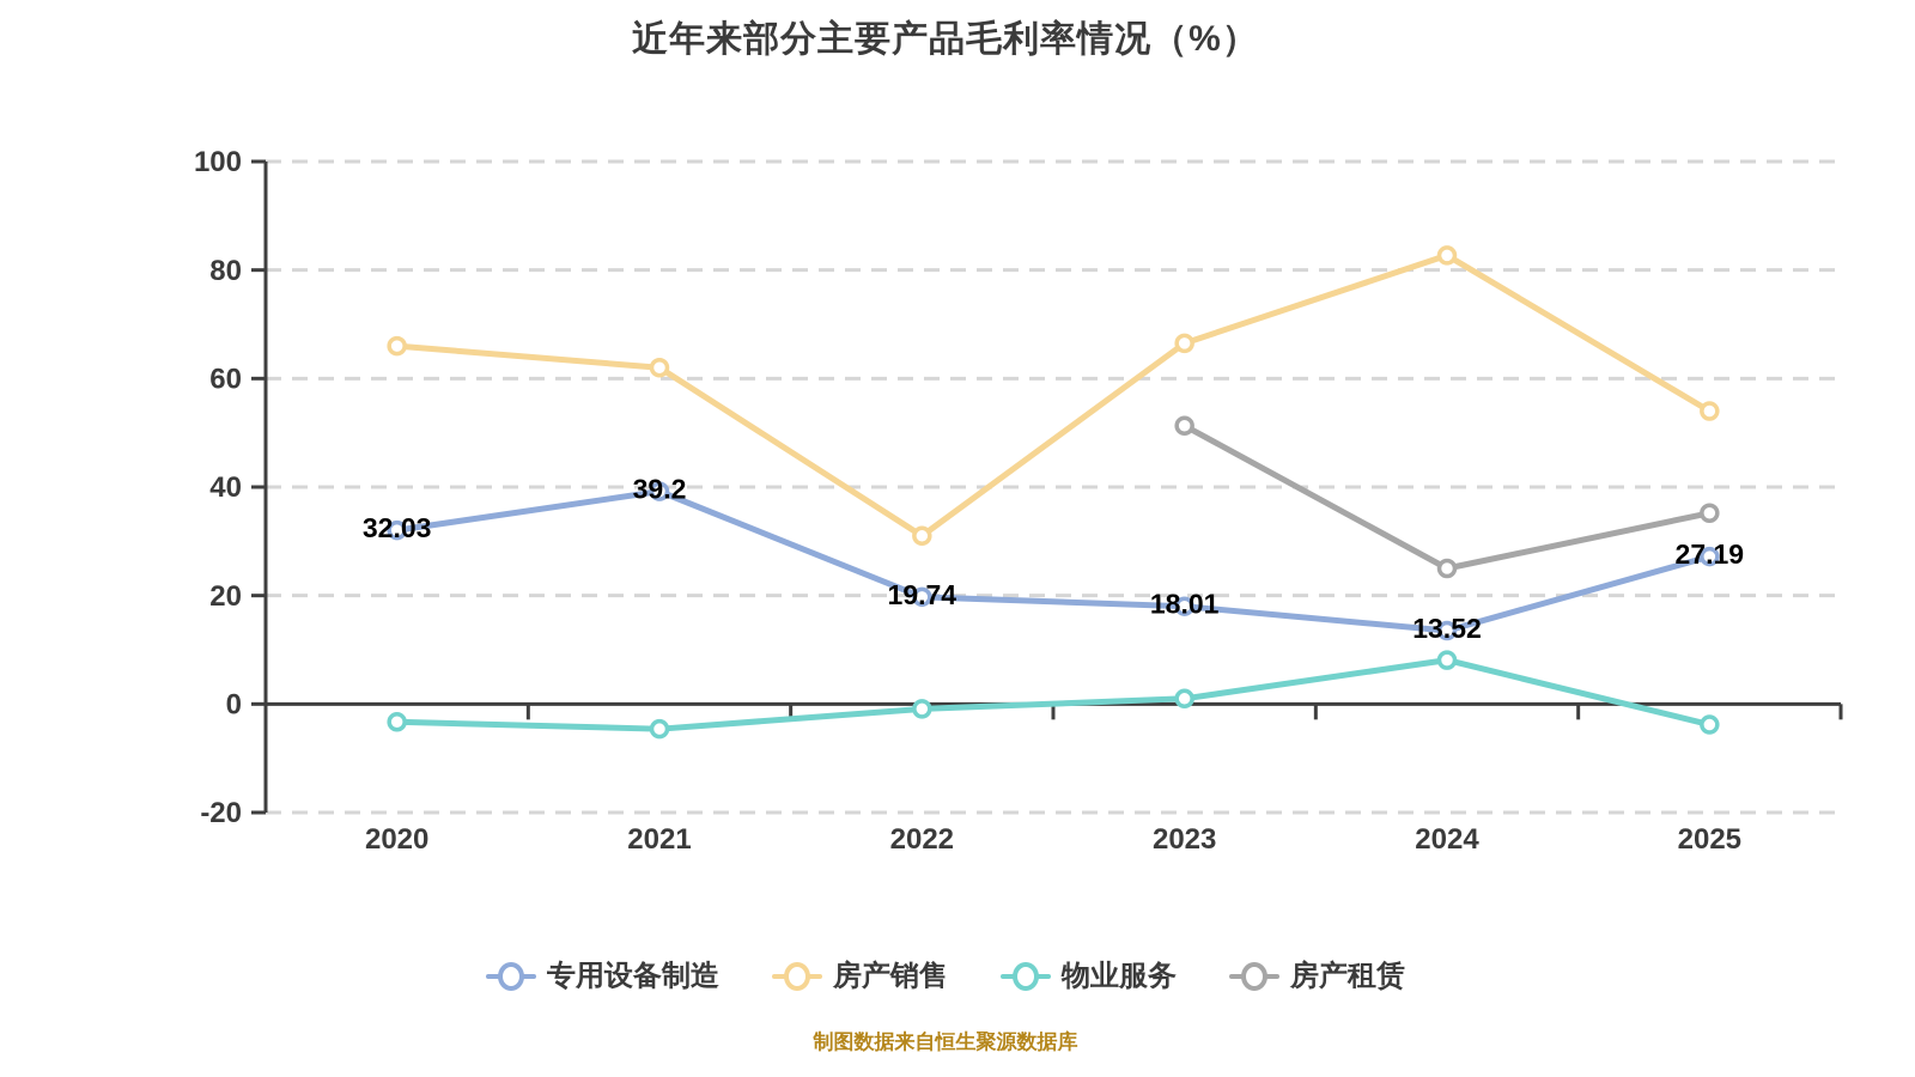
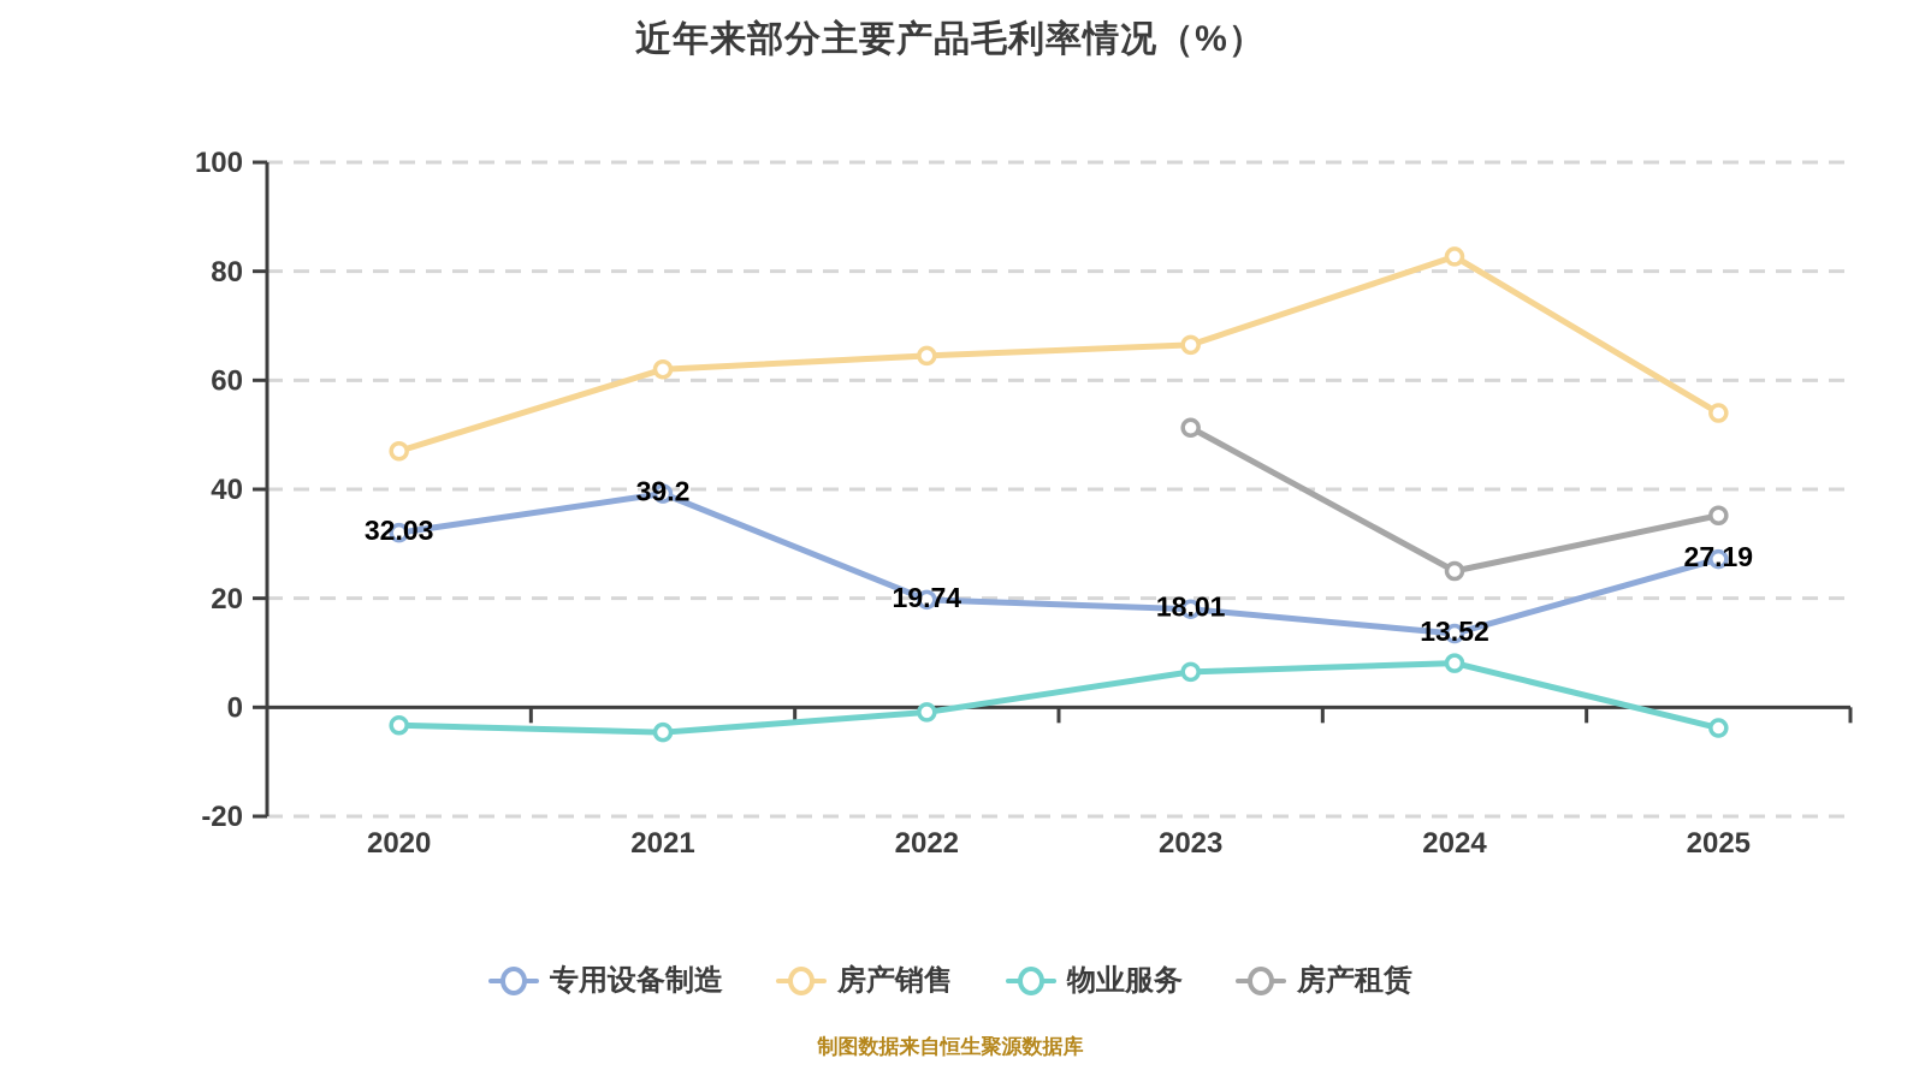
房产销售/2020: 66 -> 47
房产销售/2022: 31 -> 64
物业服务/2023: 1 -> 6
